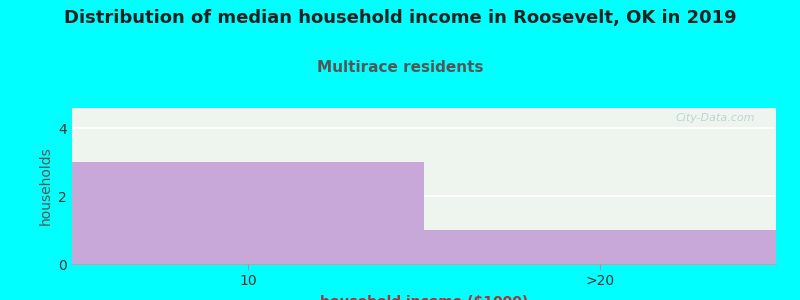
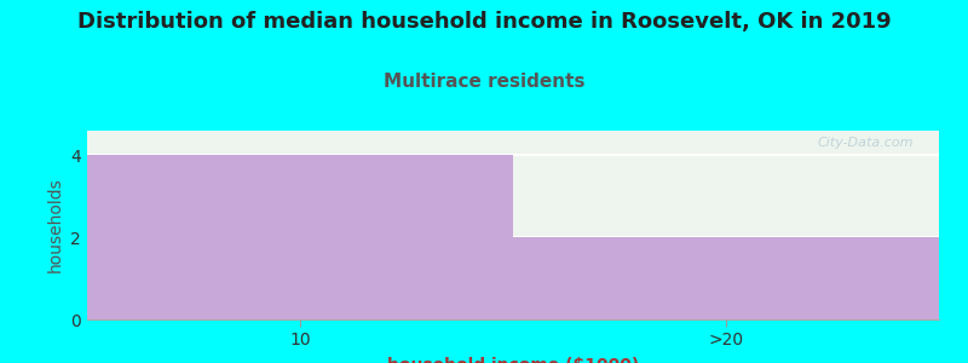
10: 3 -> 4
>20: 1 -> 2
